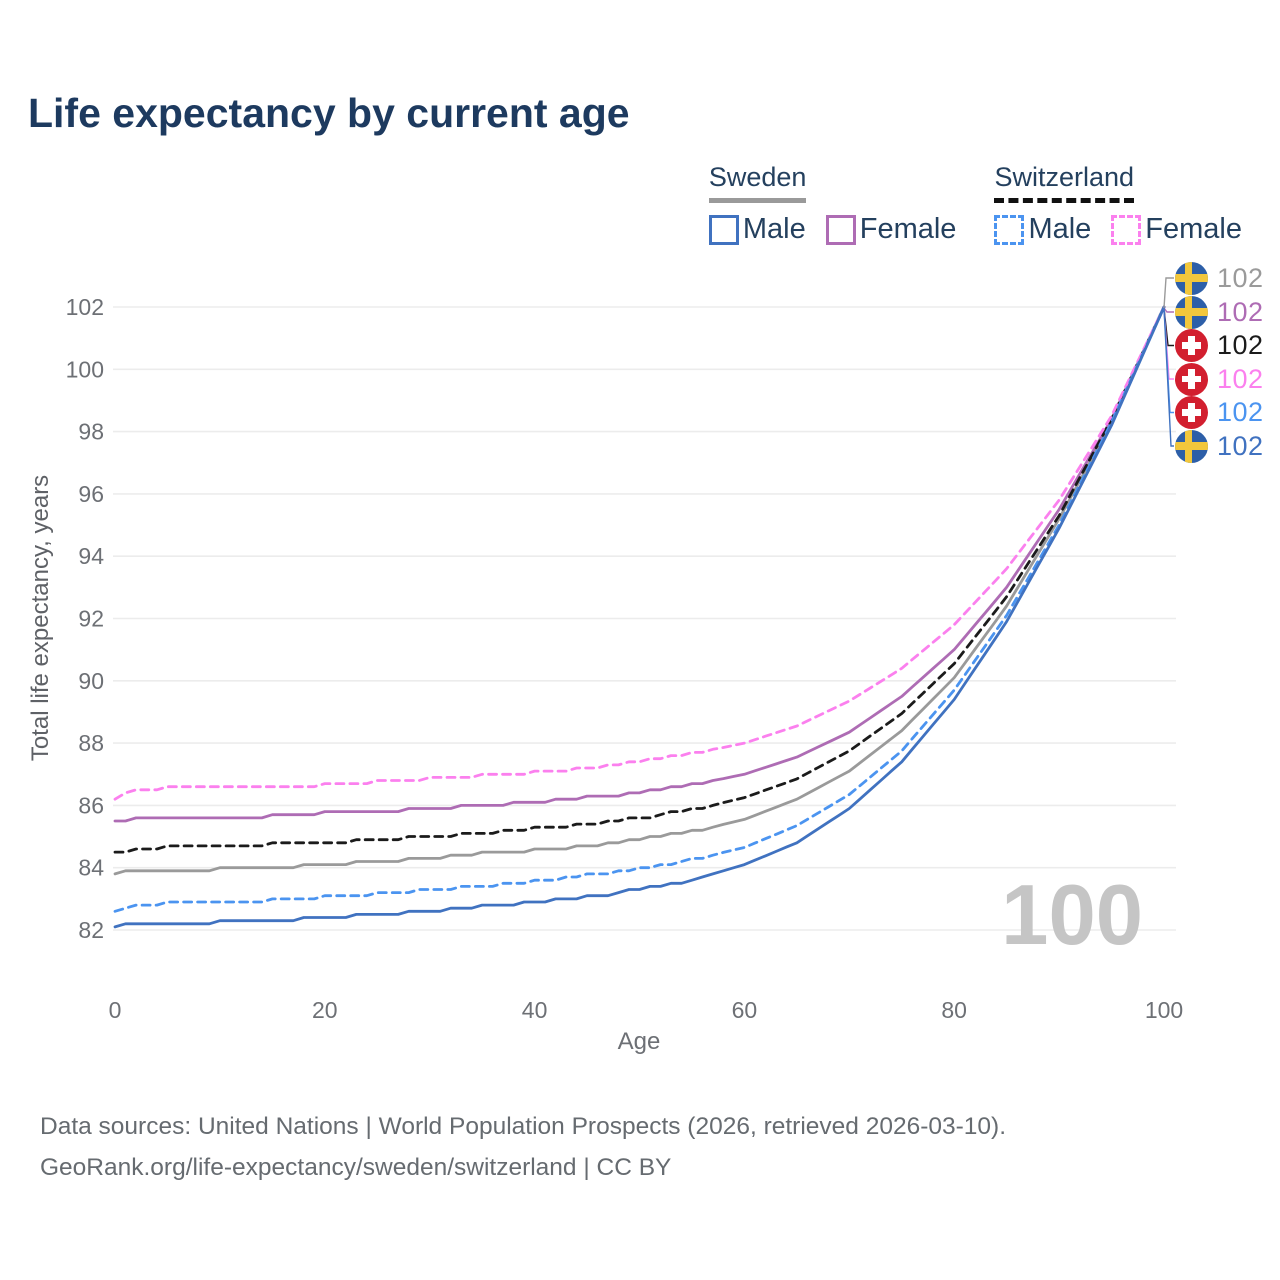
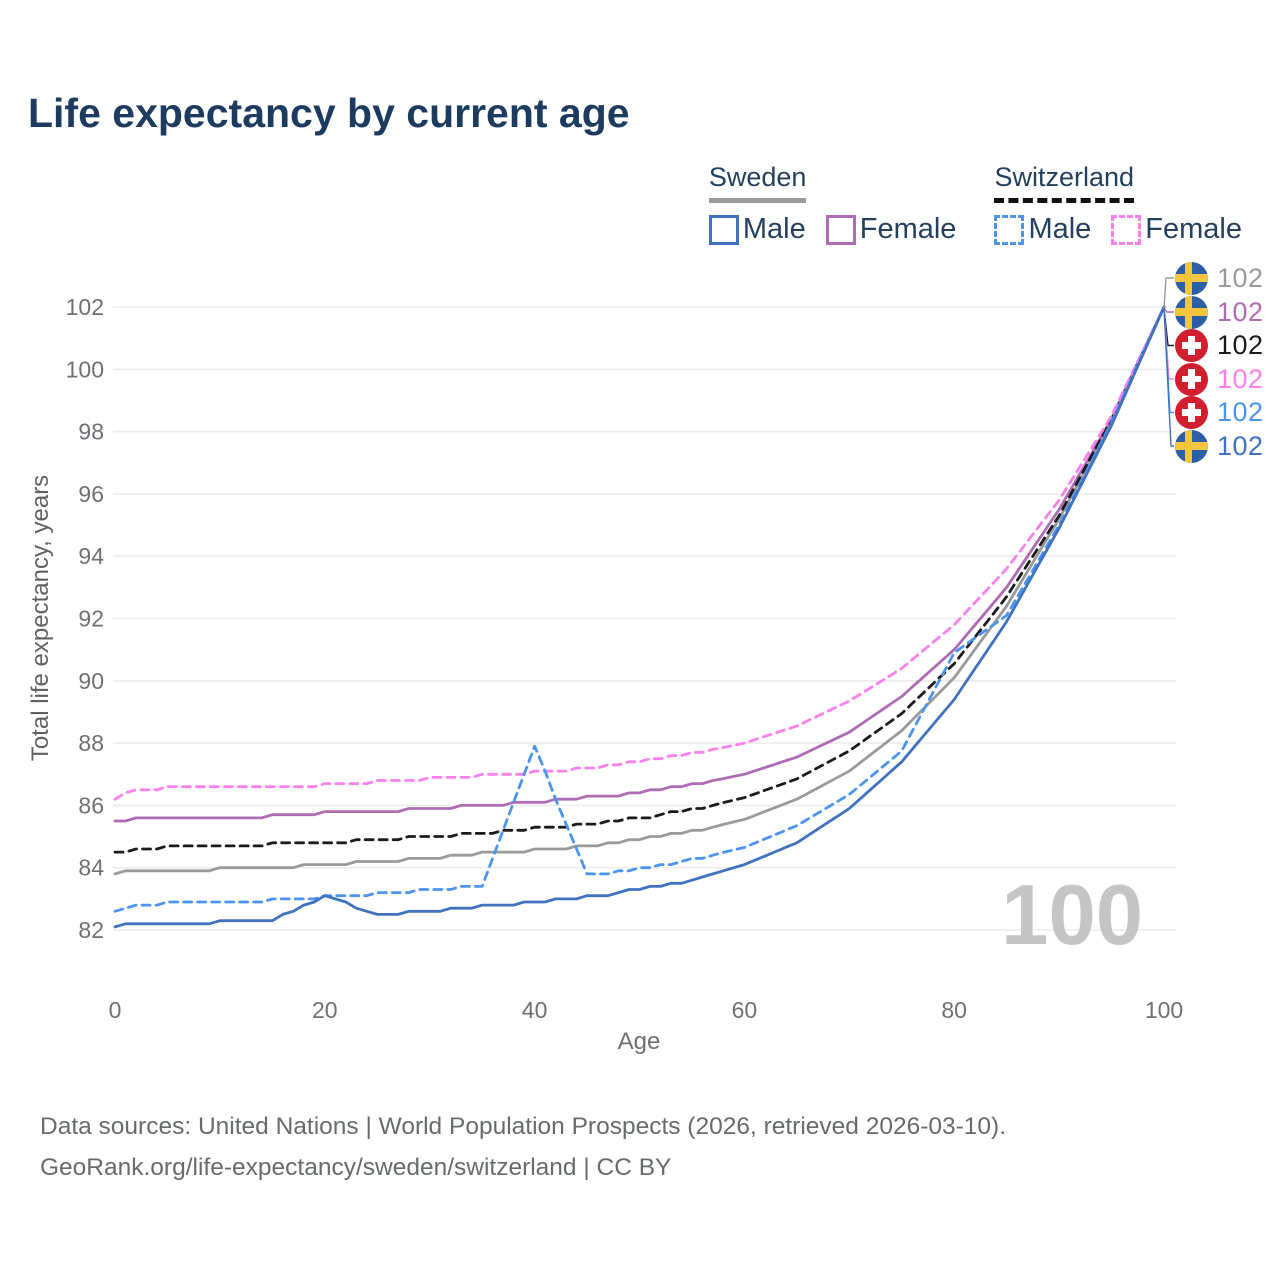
Sweden Male/20: 82.4 -> 83.1
Switzerland Male/40: 83.5 -> 87.9
Switzerland Male/80: 89.7 -> 90.9
